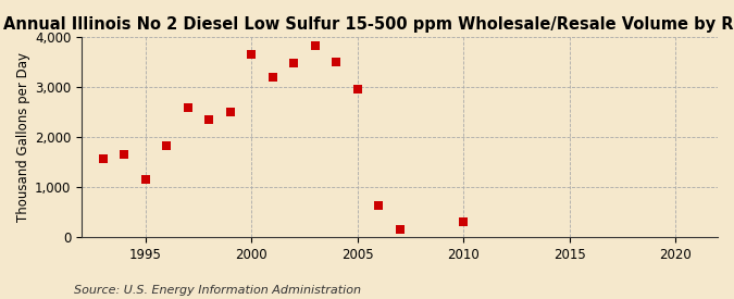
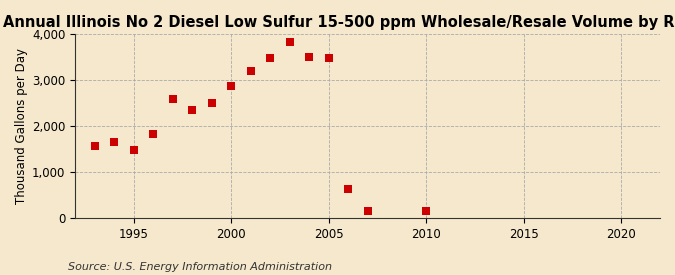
1995: 1,150 -> 1,480
2000: 3,650 -> 2,870
2005: 2,950 -> 3,470
2010: 300 -> 150
